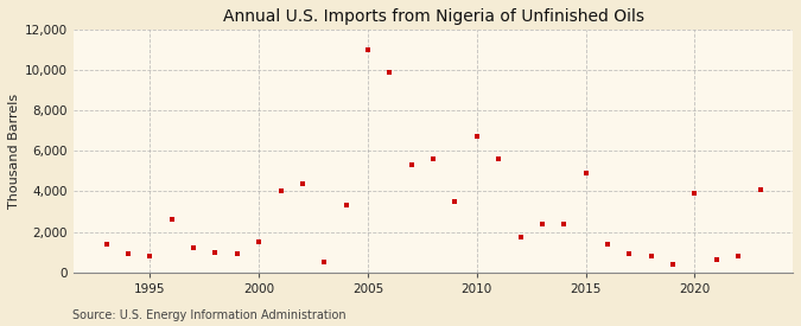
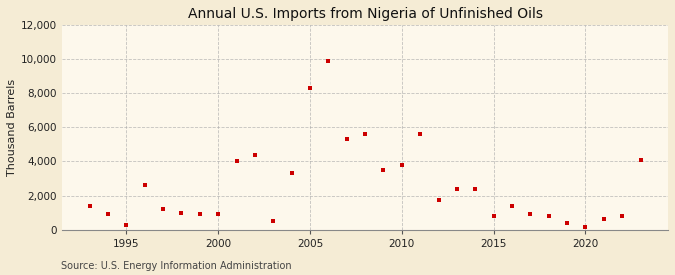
1995: 800 -> 300
2000: 1,500 -> 900
2005: 11,000 -> 8,300
2010: 6,700 -> 3,800
2015: 4,900 -> 800
2020: 3,900 -> 200
